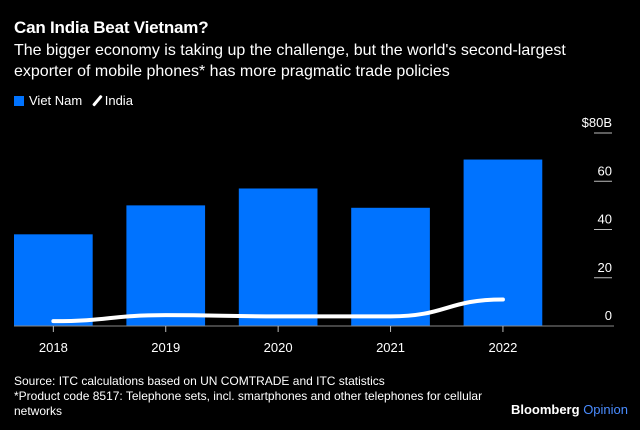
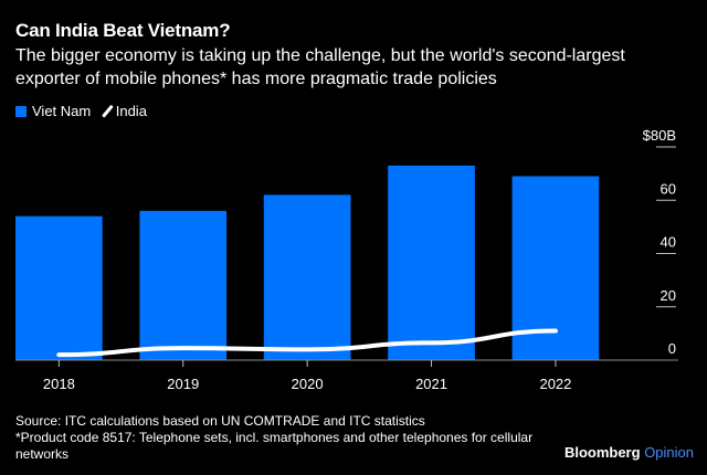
Viet Nam/2018: $38B -> $54B
Viet Nam/2019: $50B -> $56B
Viet Nam/2020: $57B -> $62B
Viet Nam/2021: $49B -> $73B
India/2021: $4B -> $6B
